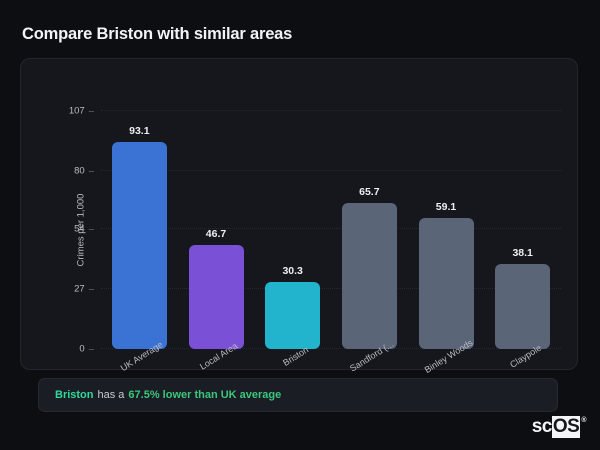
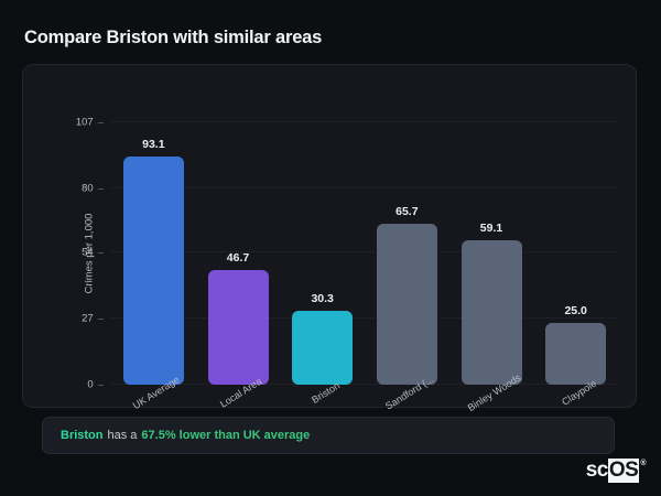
Claypole: 38.1 -> 25.0
